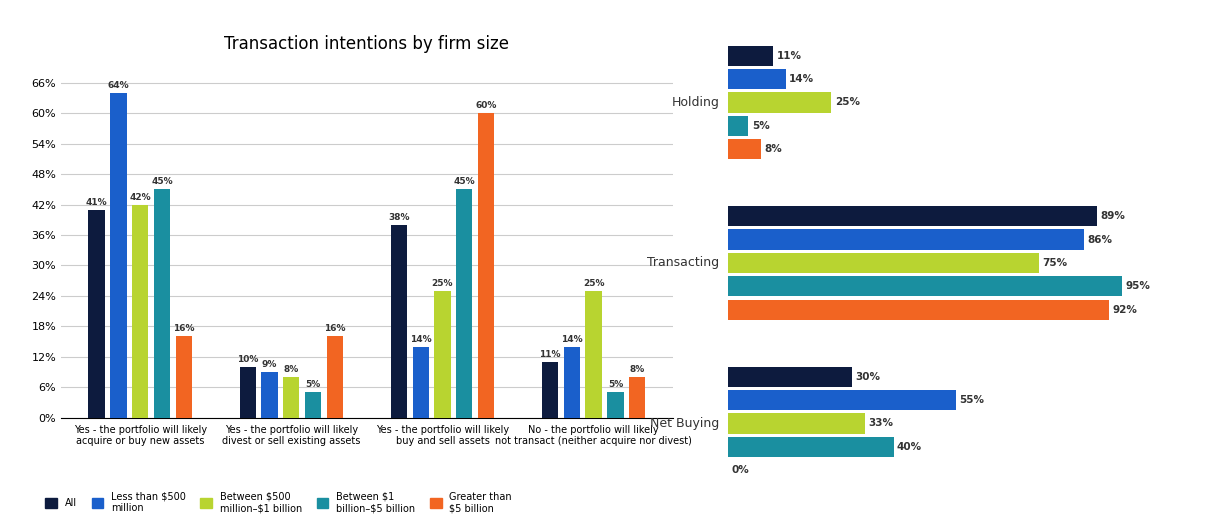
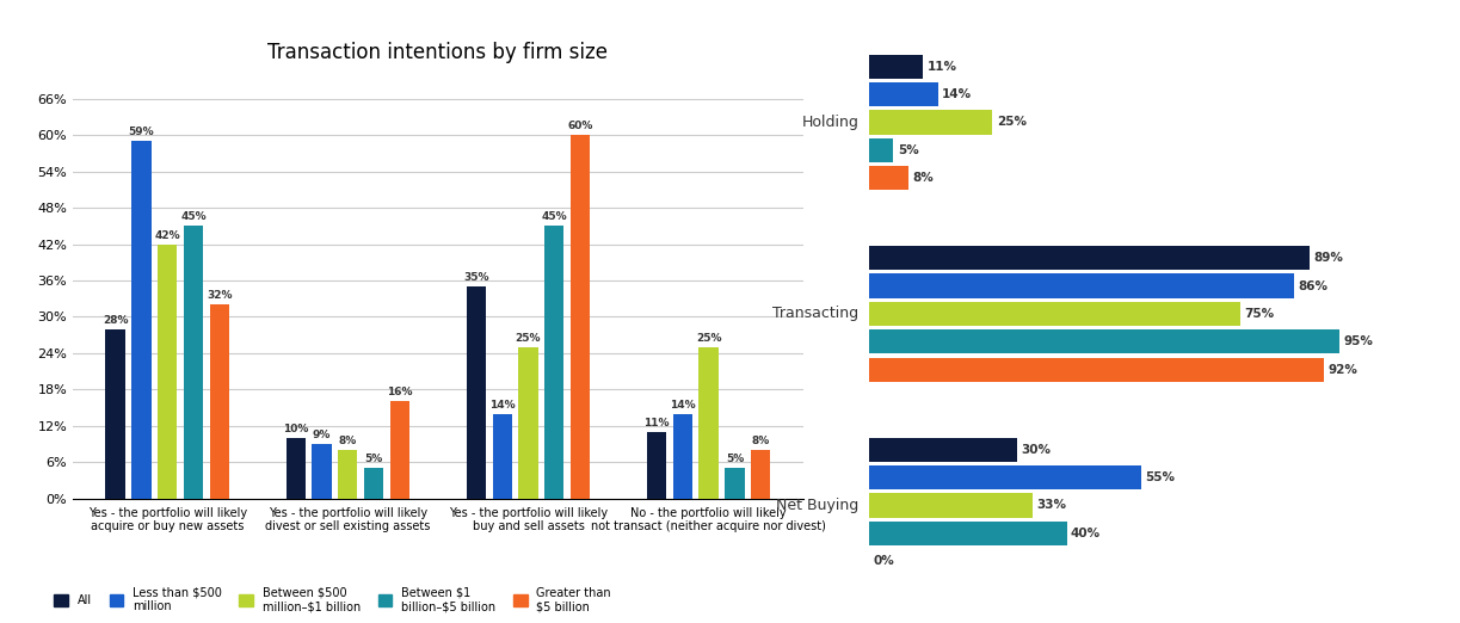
Transaction intentions by firm size/All/Yes - the portfolio will likely acquire or buy new assets: 41% -> 28%
Transaction intentions by firm size/Less than $500 million/Yes - the portfolio will likely acquire or buy new assets: 64% -> 59%
Transaction intentions by firm size/Greater than $5 billion/Yes - the portfolio will likely acquire or buy new assets: 16% -> 32%
Transaction intentions by firm size/All/Yes - the portfolio will likely buy and sell assets: 38% -> 35%
